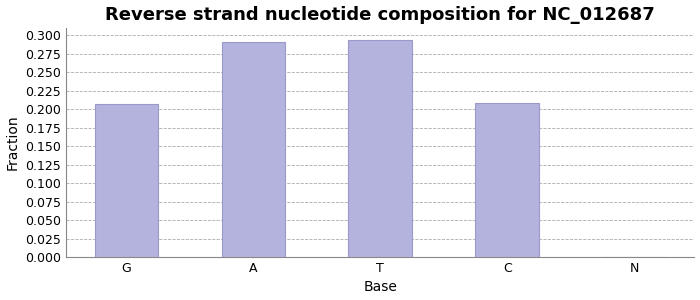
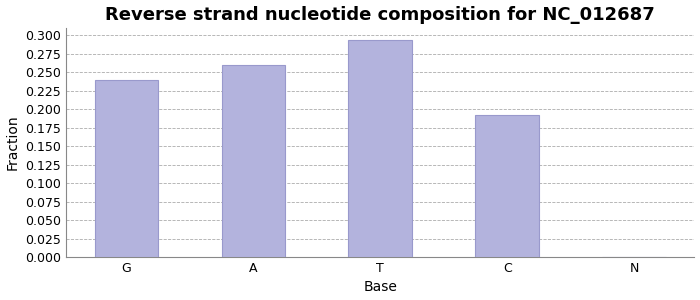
G: 0.207 -> 0.240
A: 0.291 -> 0.260
C: 0.208 -> 0.192
